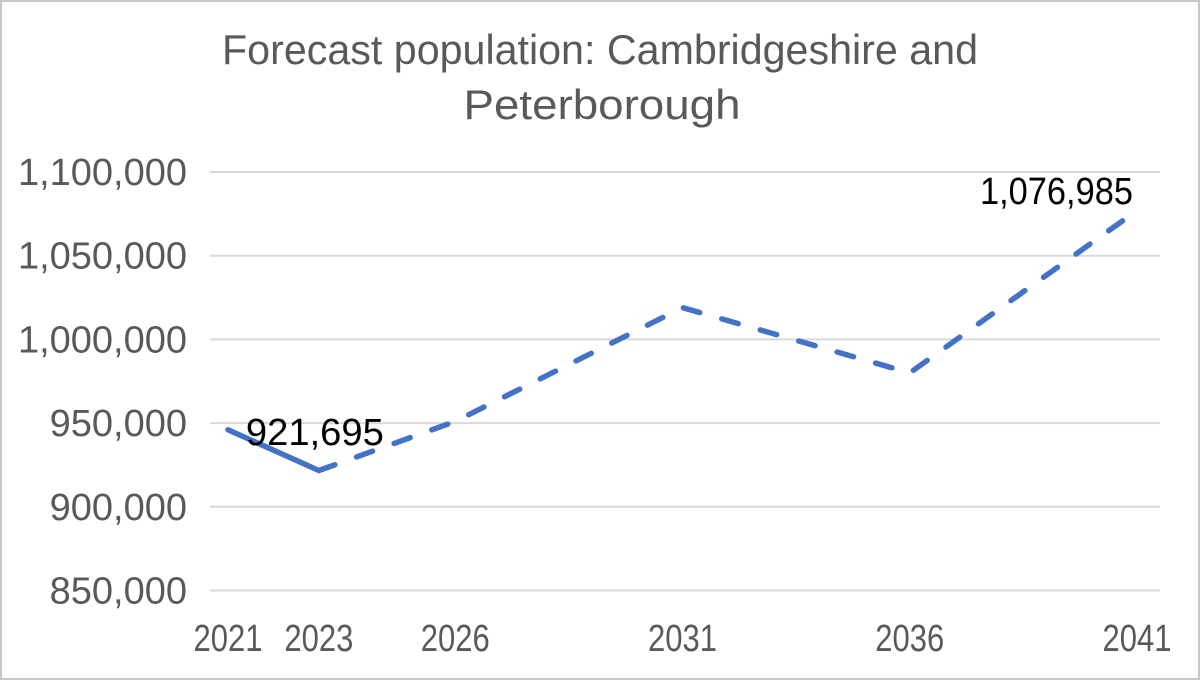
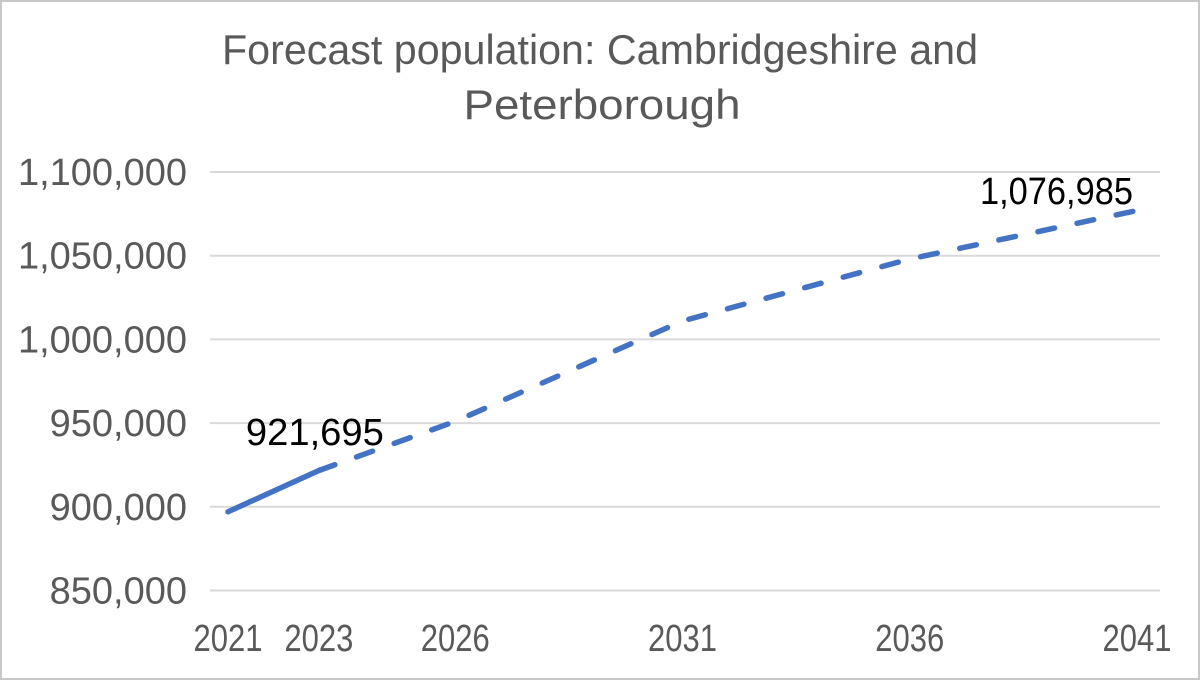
2021: 946000 -> 897000
2031: 1019000 -> 1011000
2036: 980000 -> 1048000
